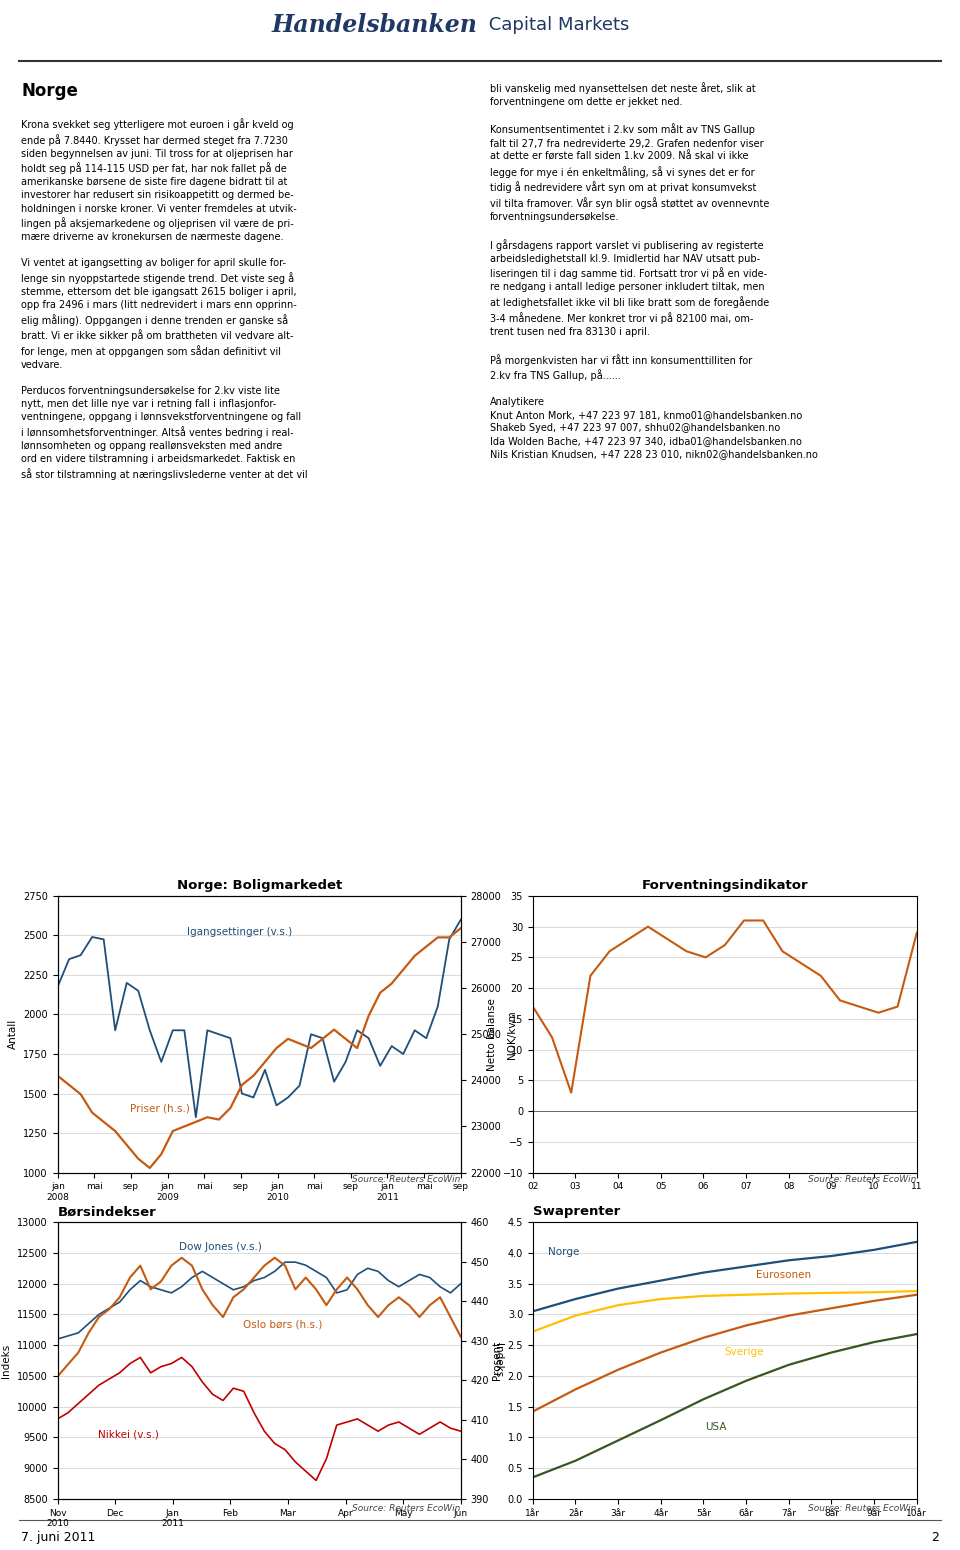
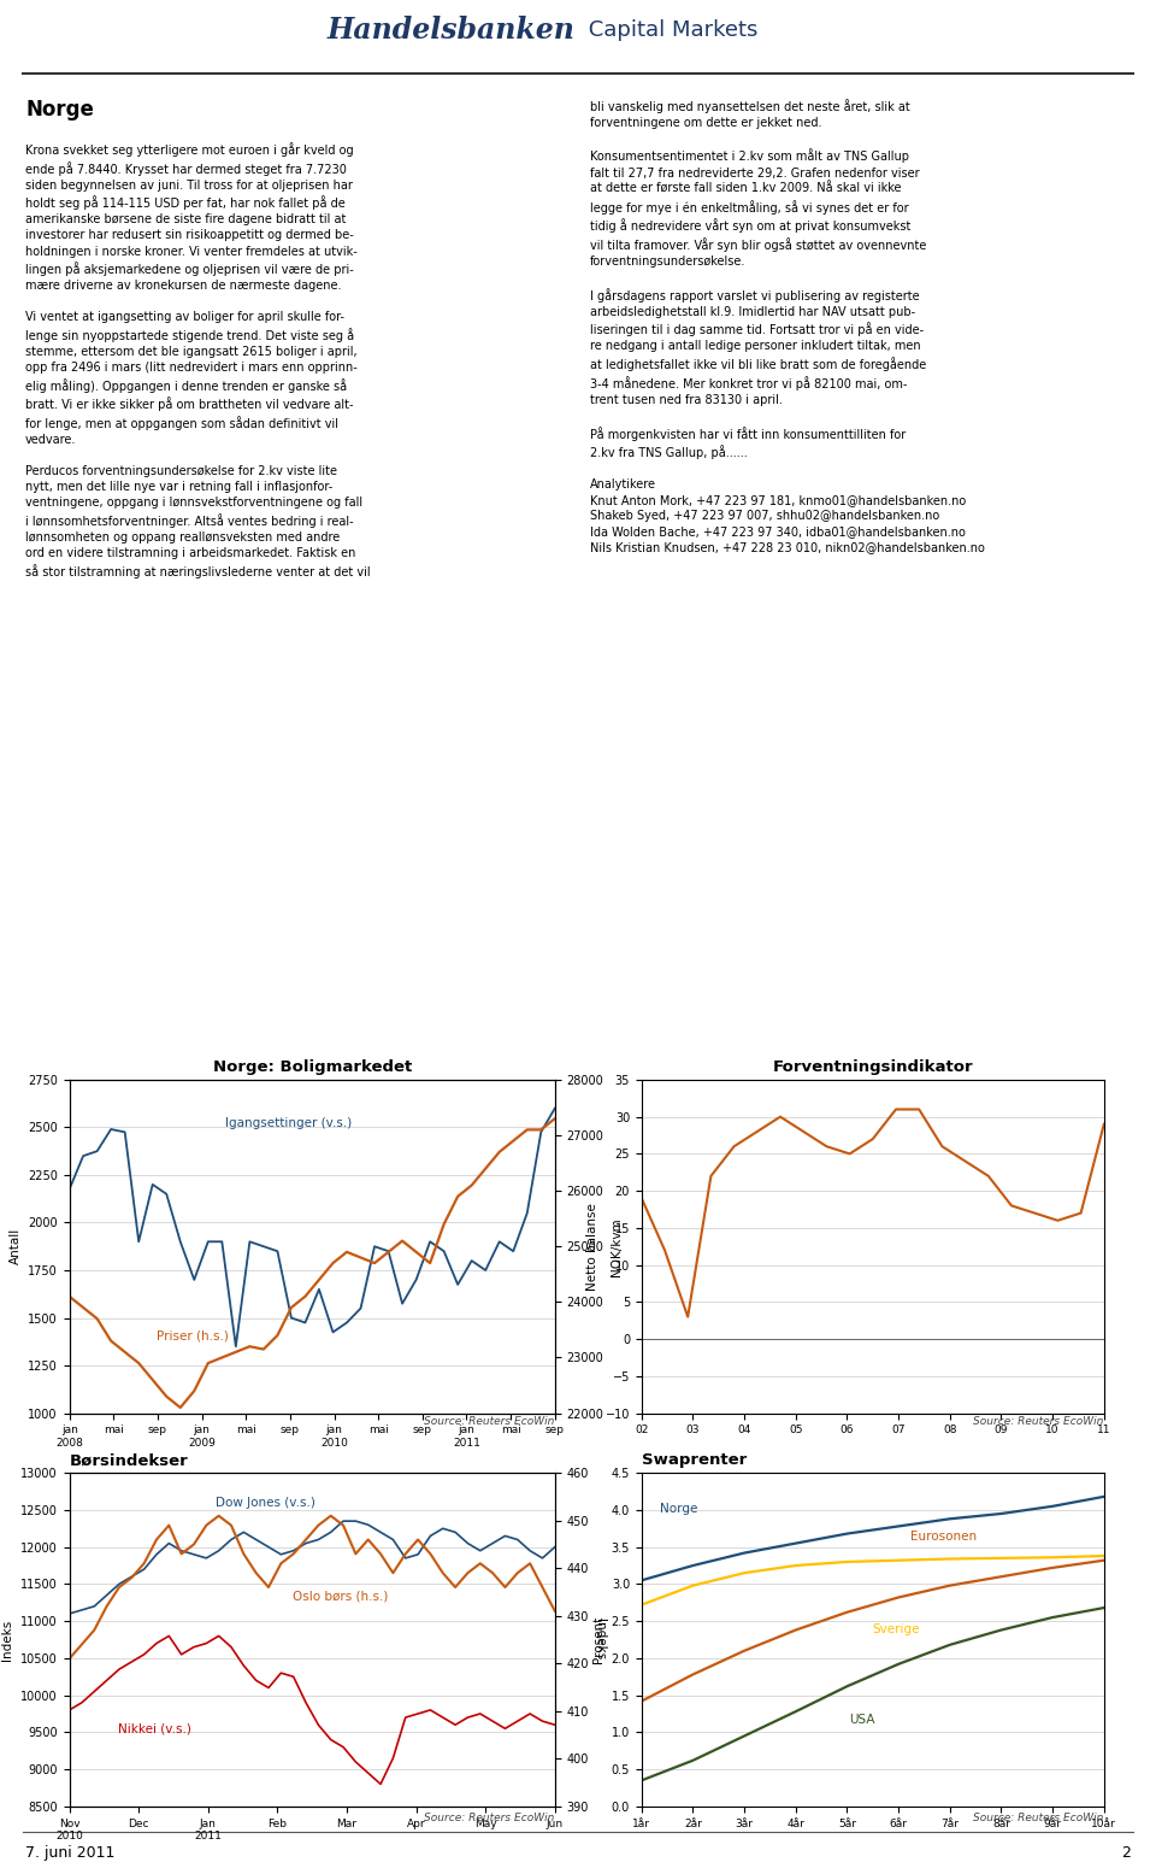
Forventningsindikator/02: 17 -> 19
